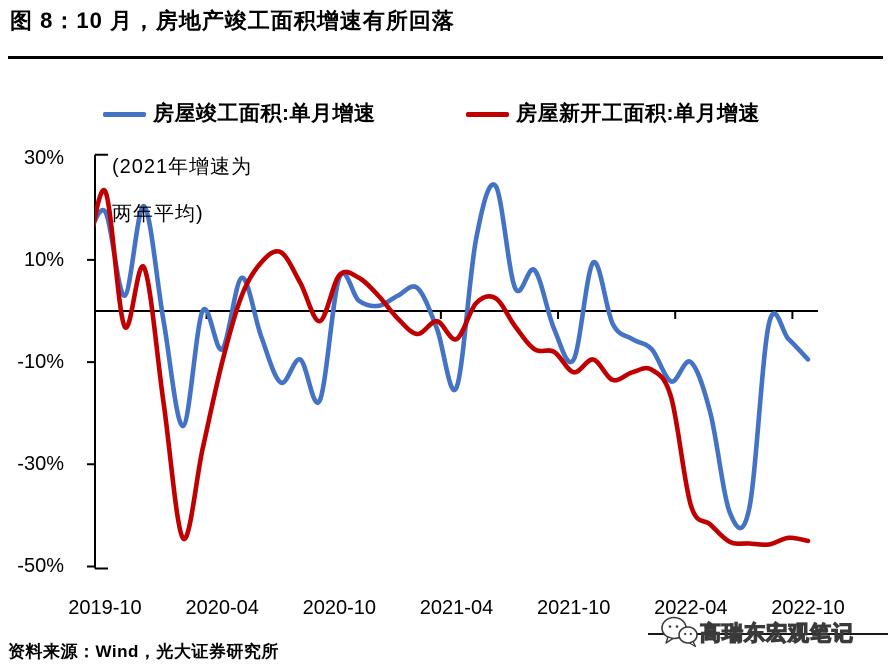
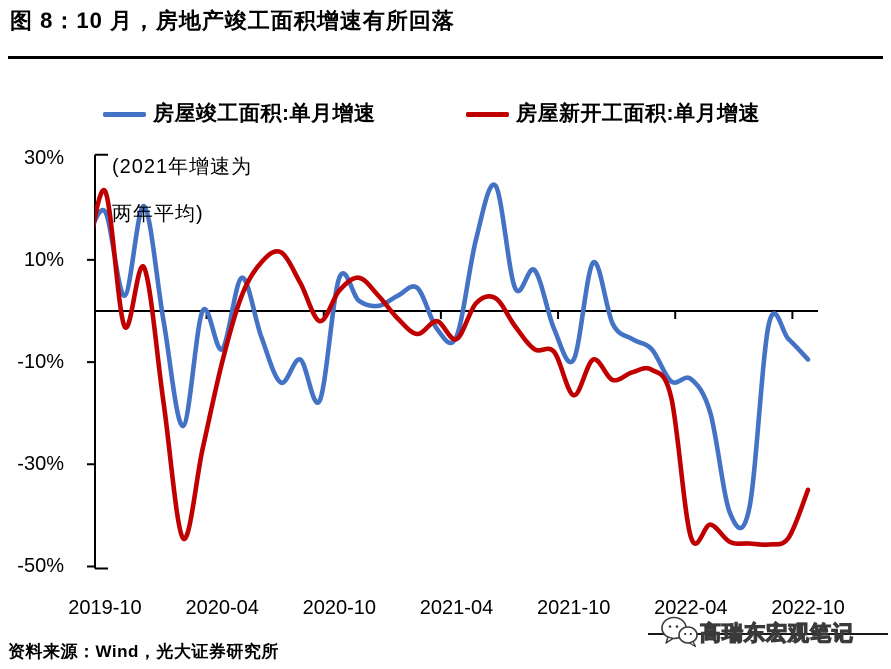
房屋新开工面积:单月增速/2020-10: 7% -> 4%
房屋竣工面积:单月增速/2021-04: -15% -> -5%
房屋新开工面积:单月增速/2021-10: -12% -> -16%
房屋竣工面积:单月增速/2022-04: -10% -> -13%
房屋新开工面积:单月增速/2022-04: -38% -> -44%
房屋新开工面积:单月增速/2022-10: -45% -> -35%
